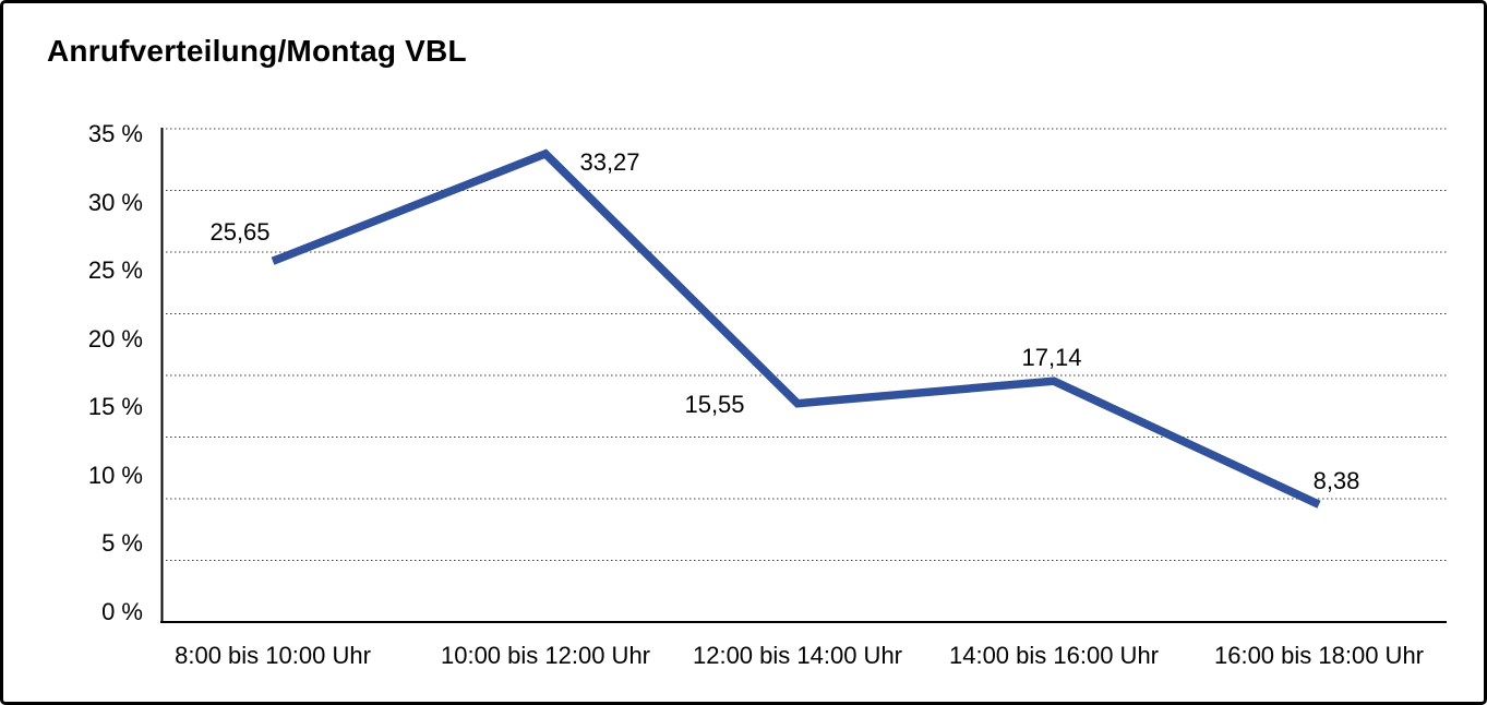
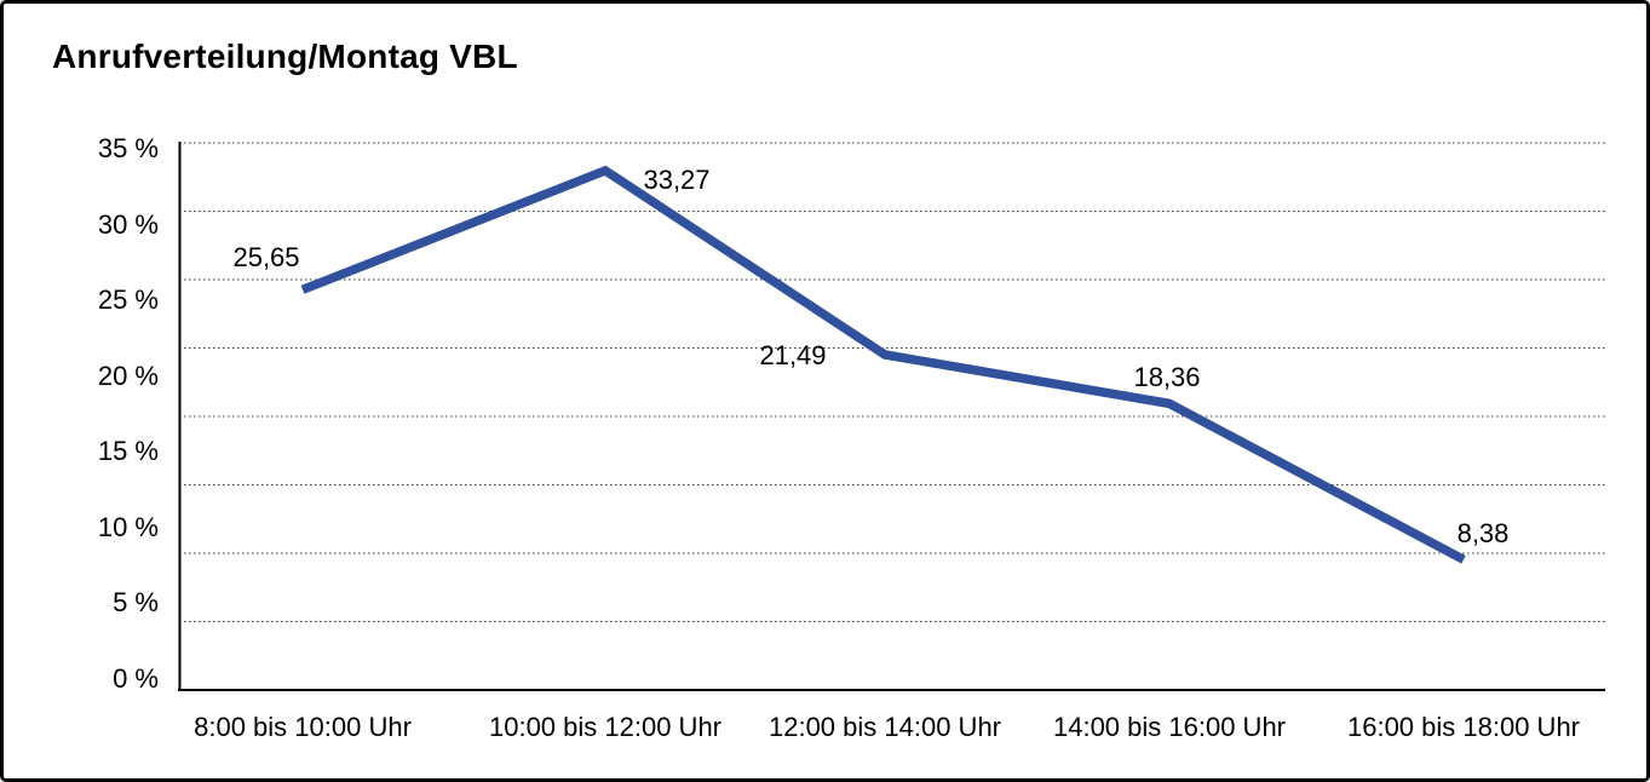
12:00 bis 14:00 Uhr: 15,55 -> 21,49
14:00 bis 16:00 Uhr: 17,14 -> 18,36
